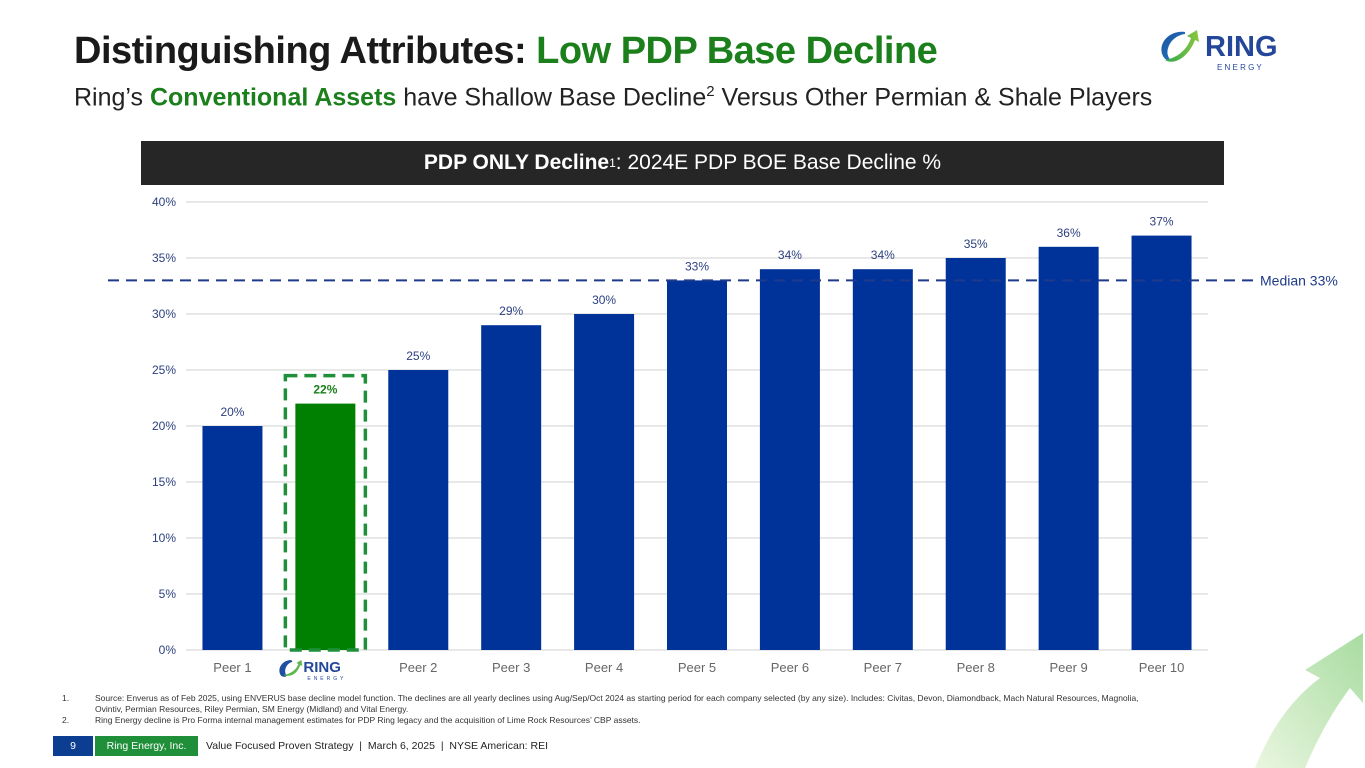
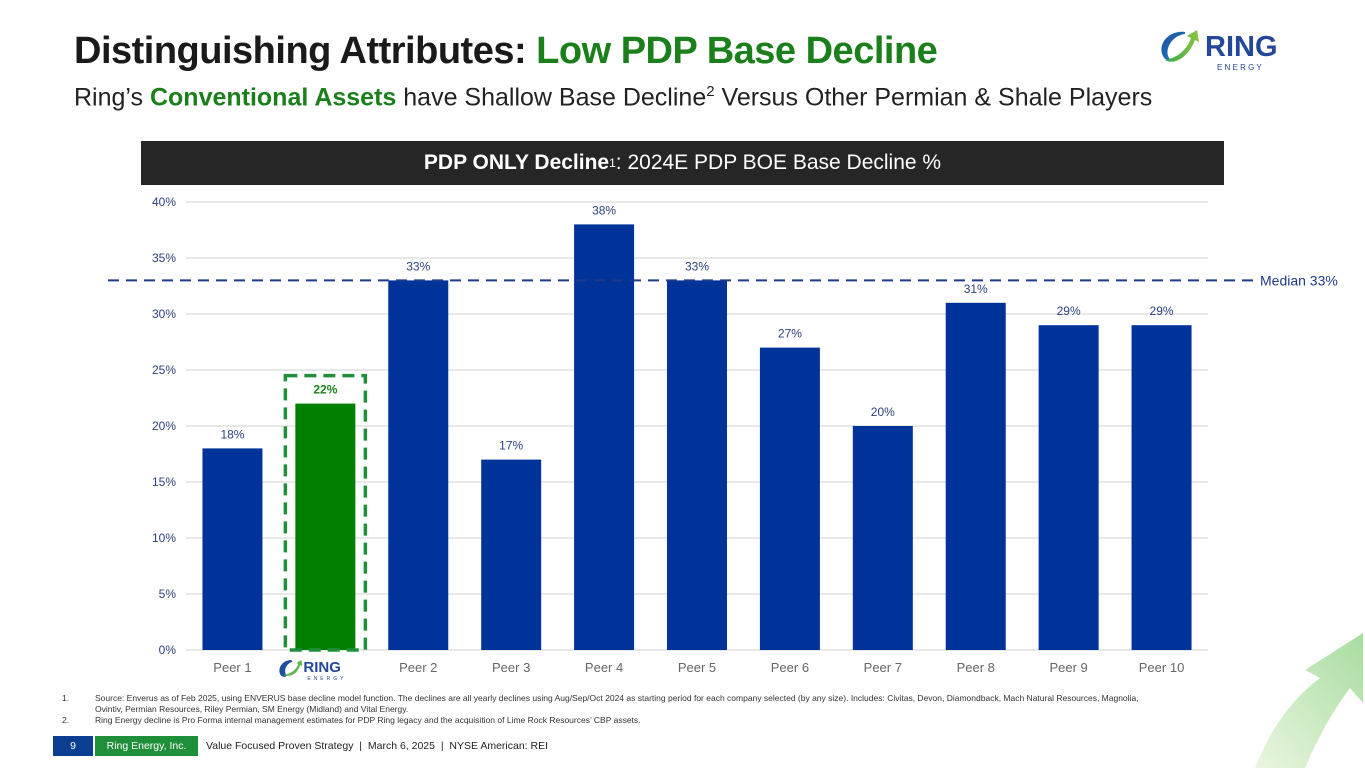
Peer 1: 20% -> 18%
Peer 2: 25% -> 33%
Peer 3: 29% -> 17%
Peer 4: 30% -> 38%
Peer 6: 34% -> 27%
Peer 7: 34% -> 20%
Peer 8: 35% -> 31%
Peer 9: 36% -> 29%
Peer 10: 37% -> 29%
